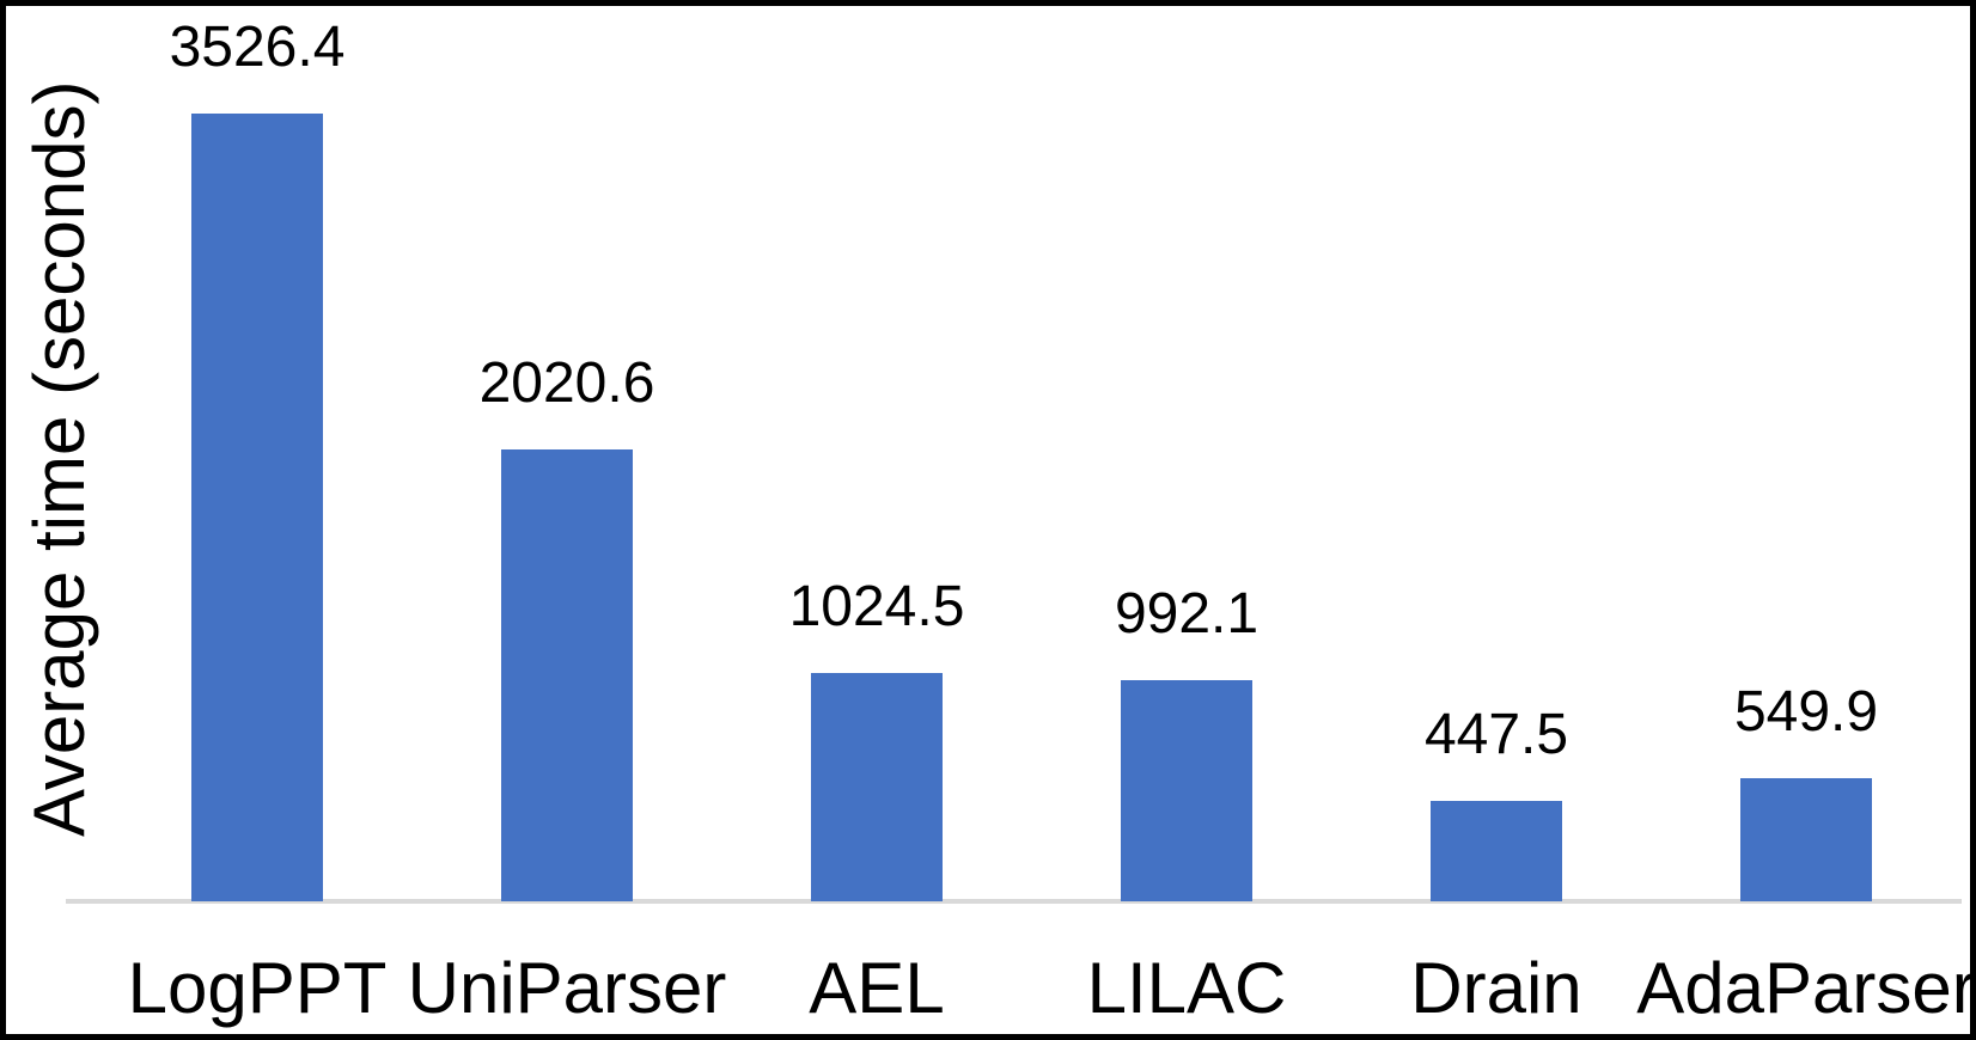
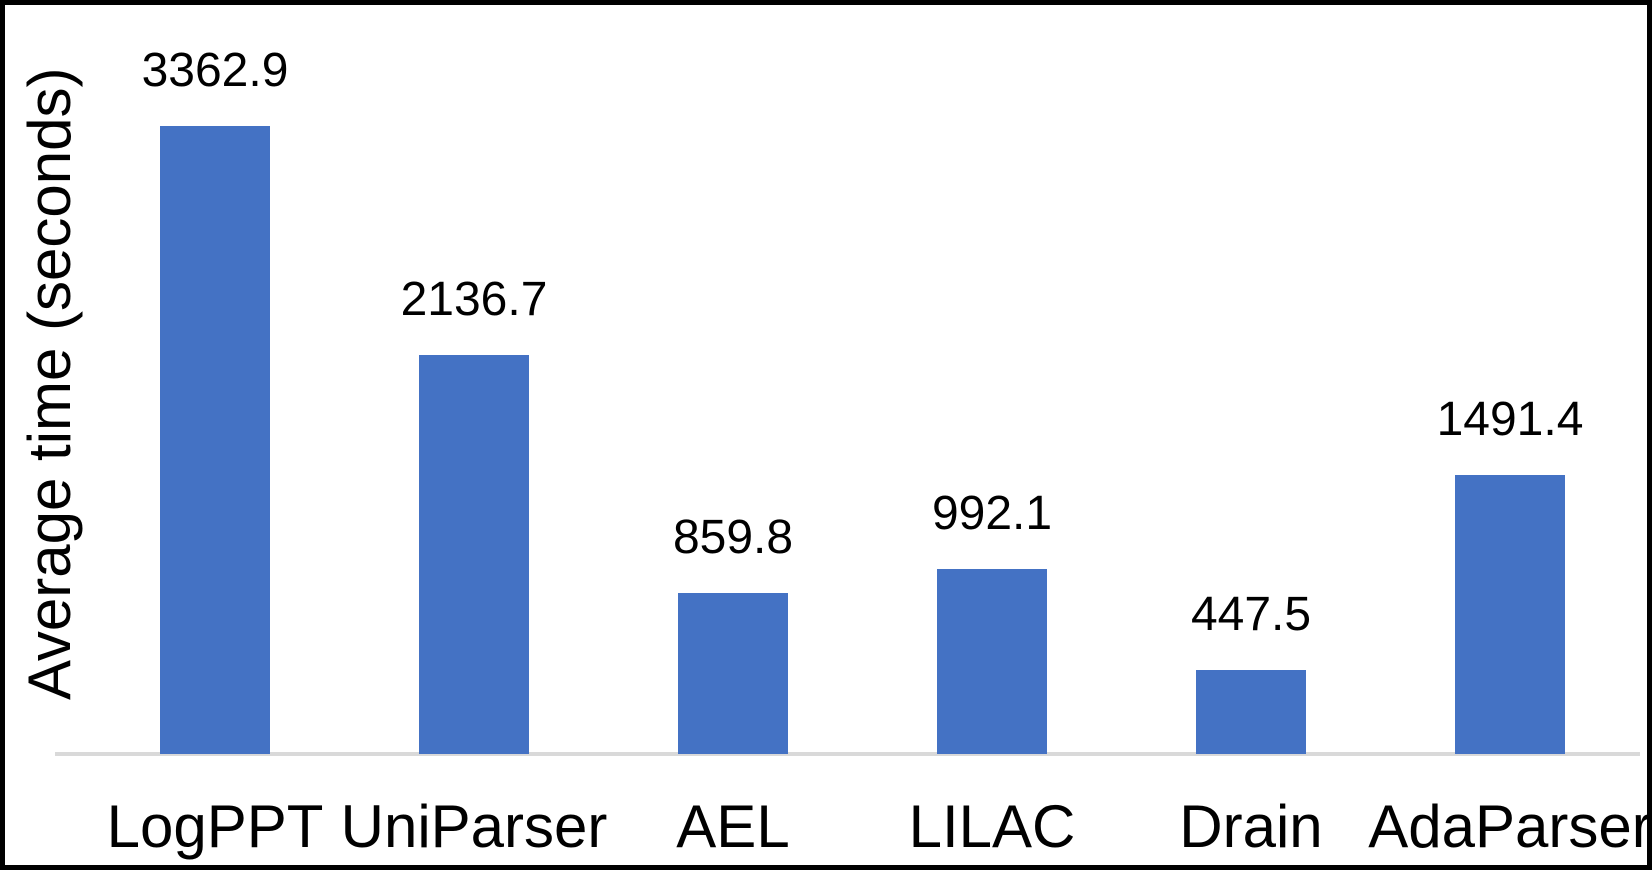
LogPPT: 3526.4 -> 3362.9
UniParser: 2020.6 -> 2136.7
AEL: 1024.5 -> 859.8
AdaParser: 549.9 -> 1491.4
